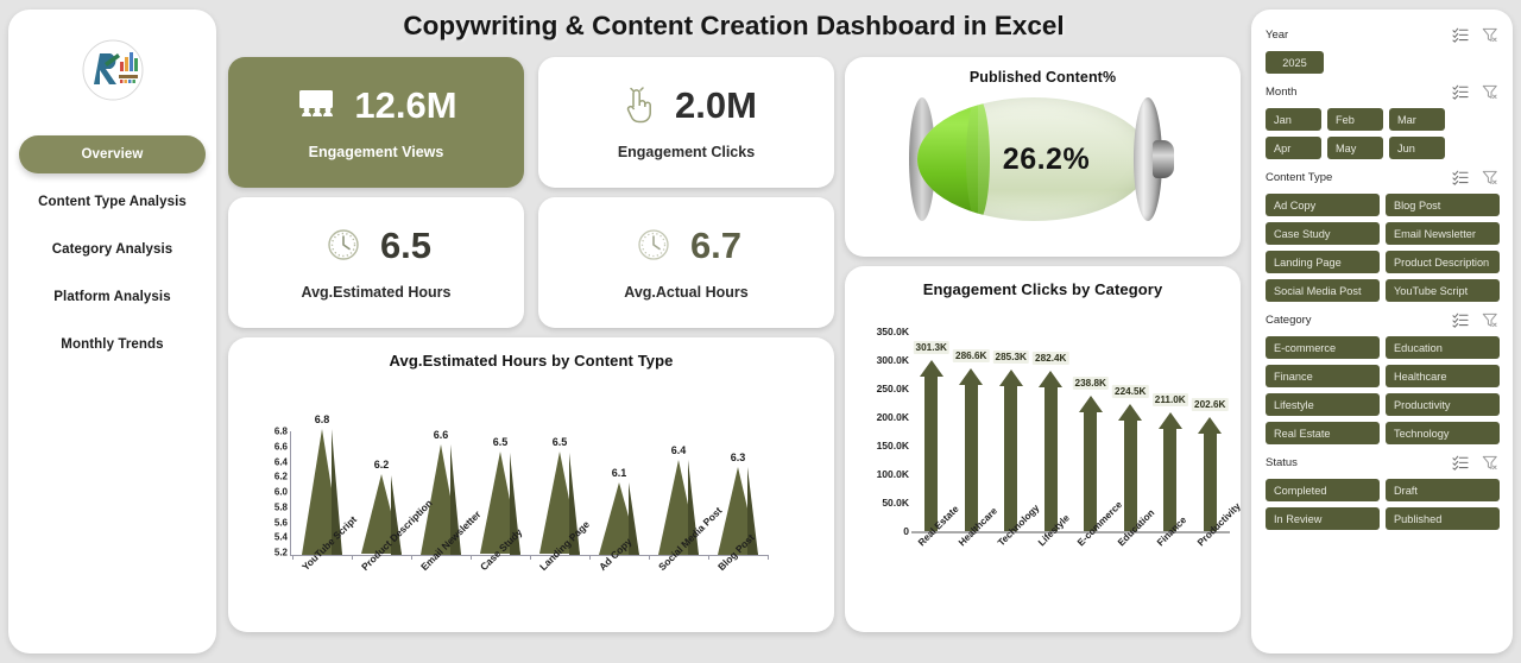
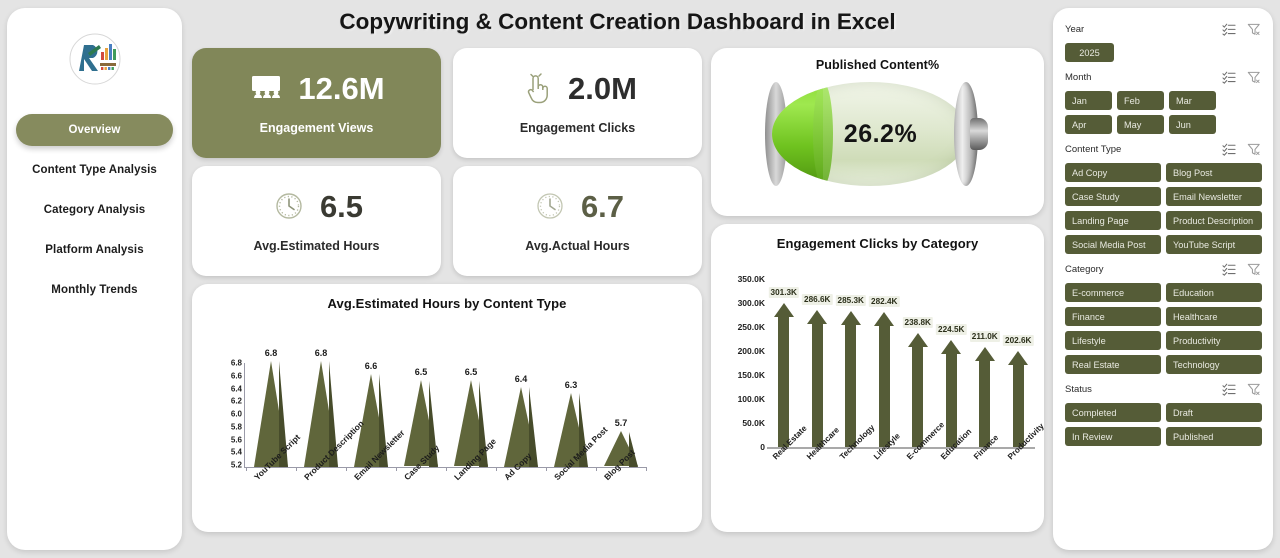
Avg.Estimated Hours by Content Type/Product Description: 6.2 -> 6.8
Avg.Estimated Hours by Content Type/Ad Copy: 6.1 -> 6.4
Avg.Estimated Hours by Content Type/Social Media Post: 6.4 -> 6.3
Avg.Estimated Hours by Content Type/Blog Post: 6.3 -> 5.7
